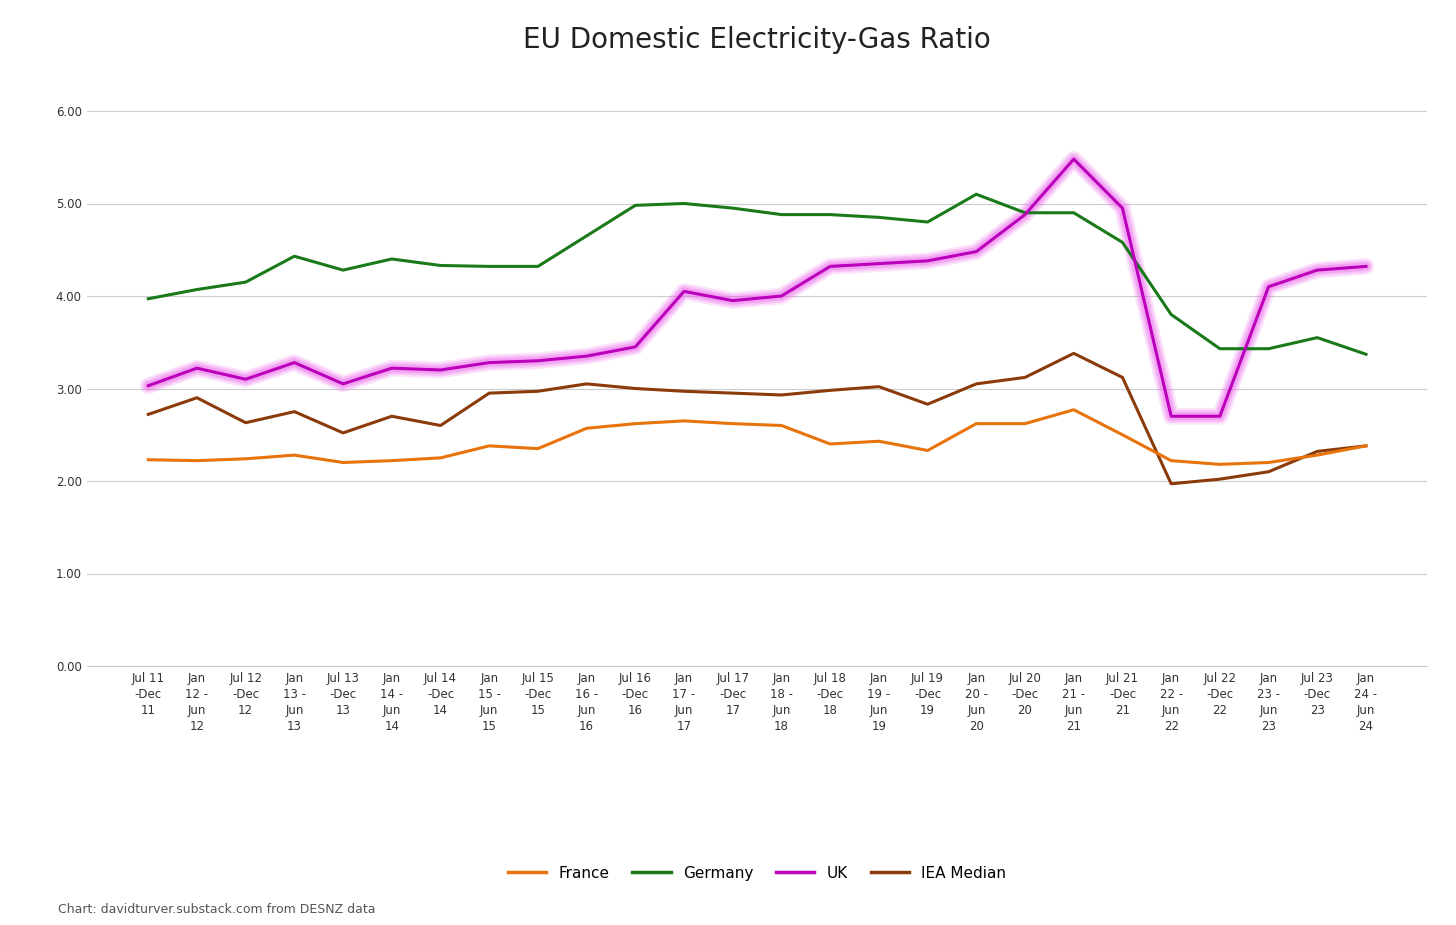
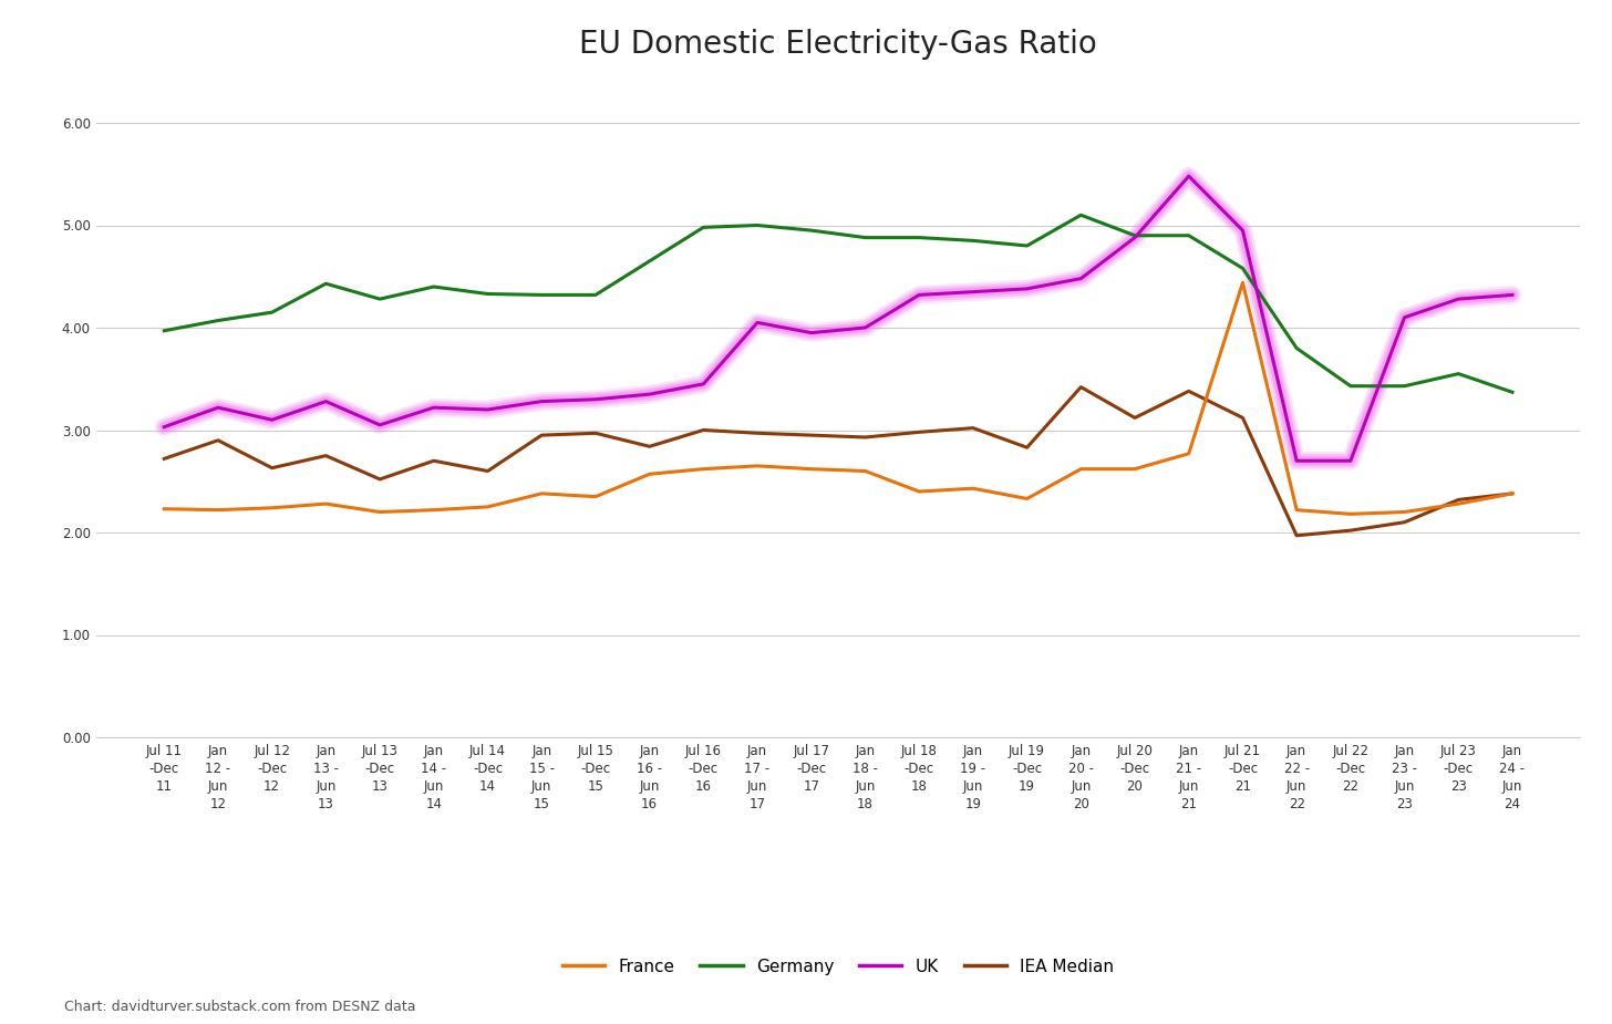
IEA Median/Jan 16 - Jun 16: 3.05 -> 2.84
IEA Median/Jan 20 - Jun 20: 3.05 -> 3.42
France/Jul 21 -Dec 21: 2.50 -> 4.44
